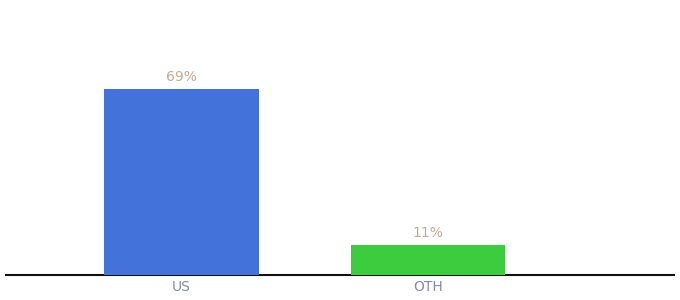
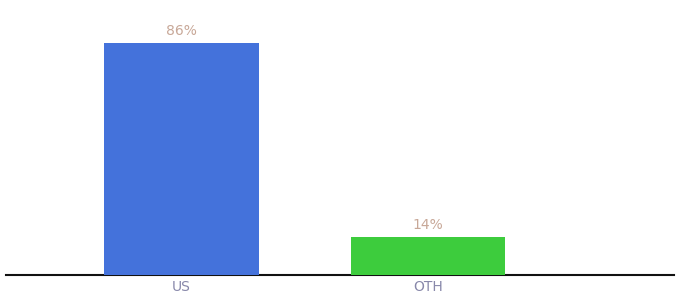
US: 69% -> 86%
OTH: 11% -> 14%
